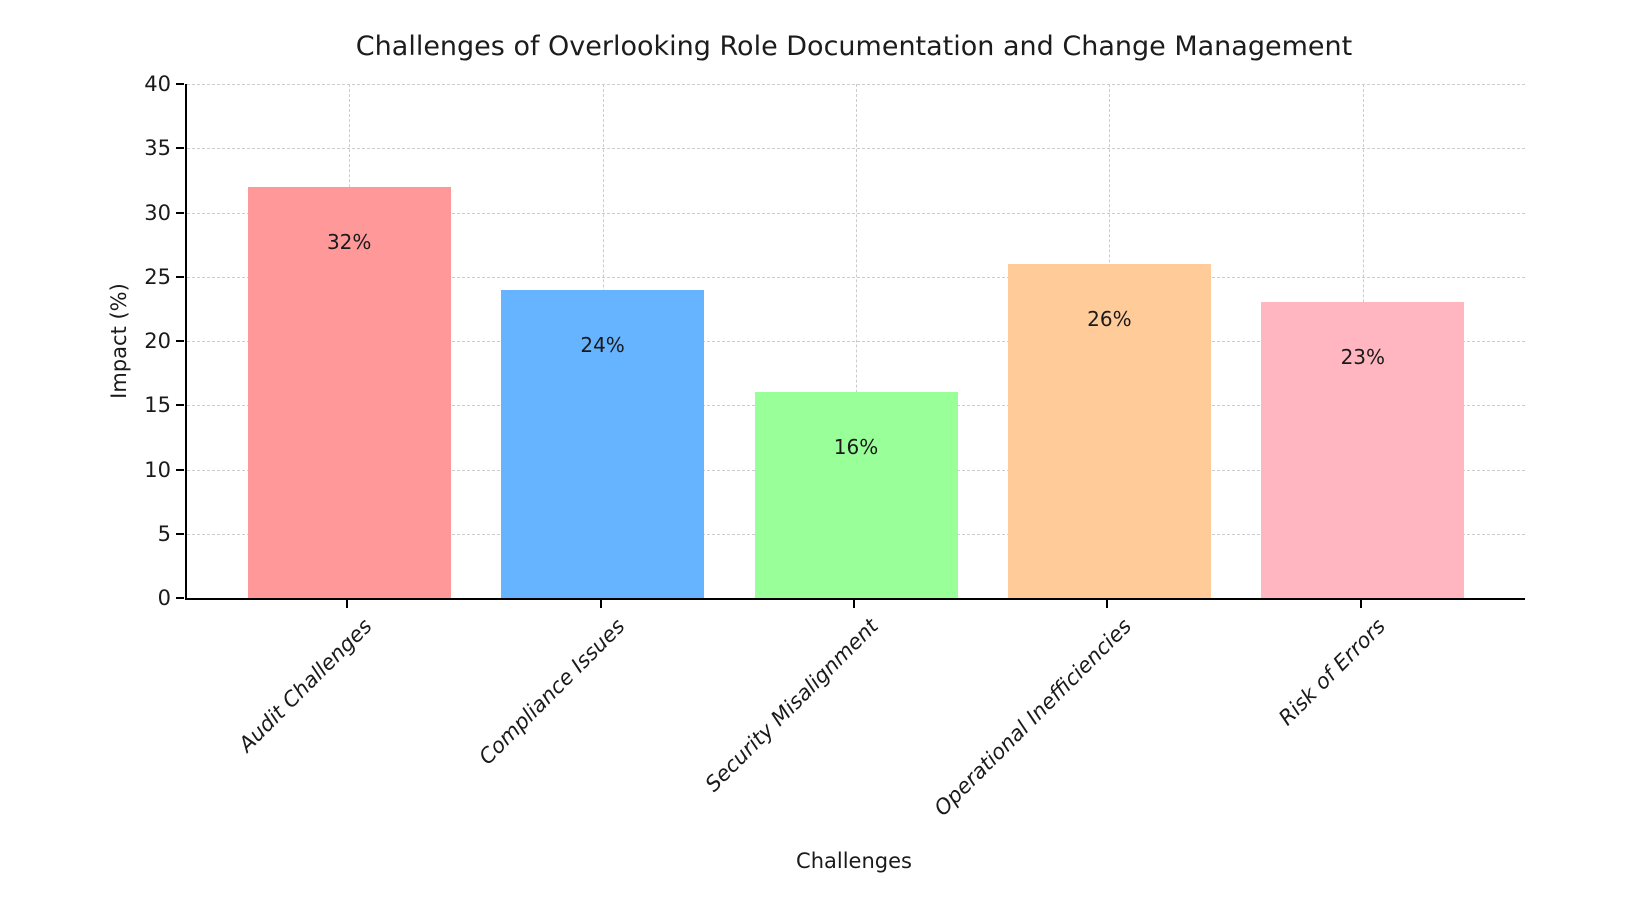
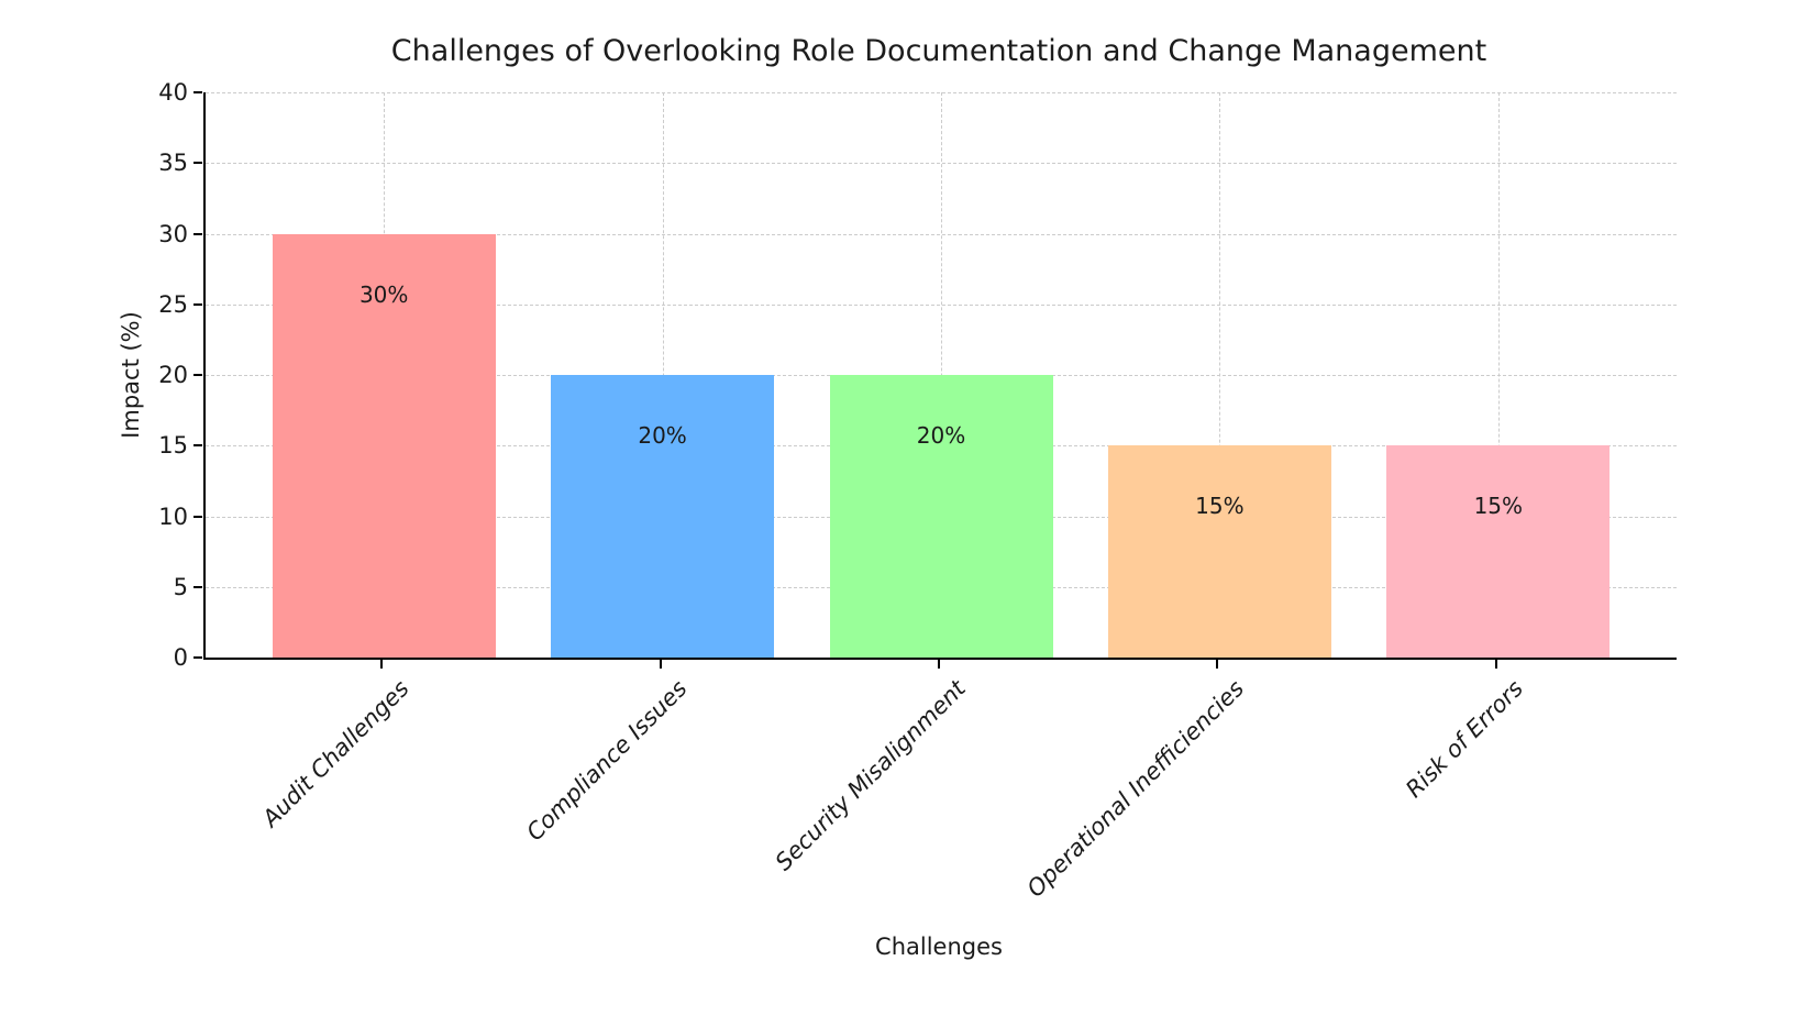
Audit Challenges: 32% -> 30%
Compliance Issues: 24% -> 20%
Security Misalignment: 16% -> 20%
Operational Inefficiencies: 26% -> 15%
Risk of Errors: 23% -> 15%
